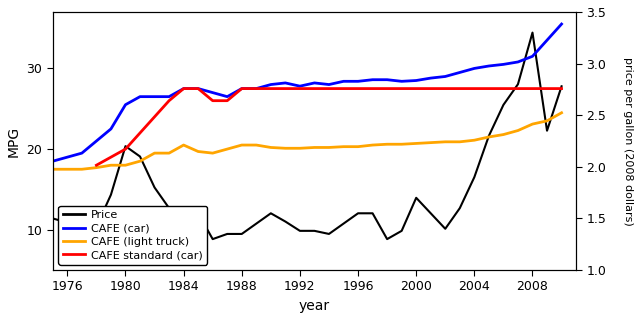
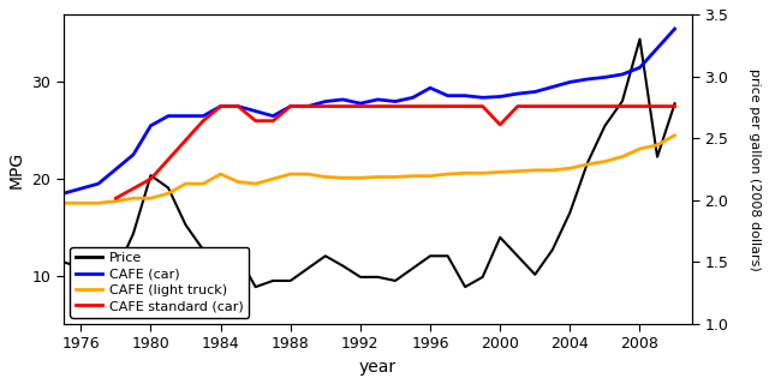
CAFE (car)/1996: 28.4 -> 29.4
CAFE standard (car)/2000: 27.5 -> 25.6
